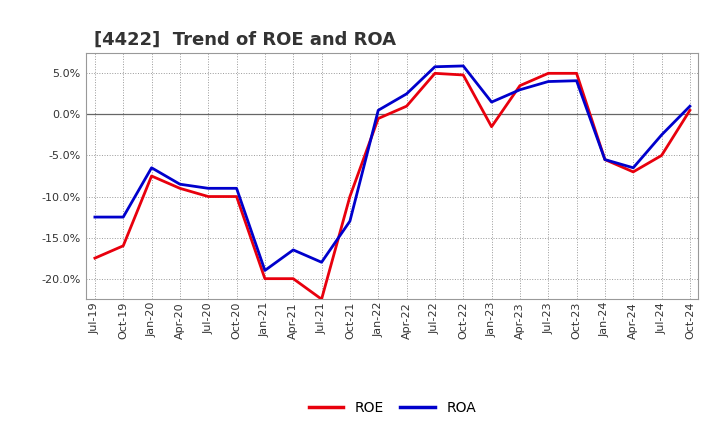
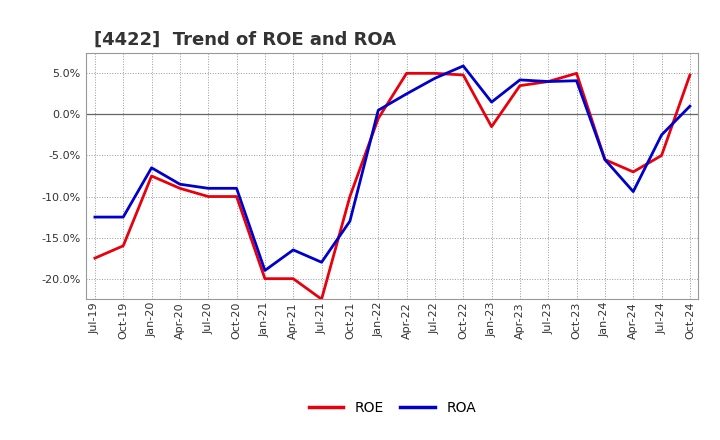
ROE/Apr-22: 1.0% -> 5.0%
ROA/Jul-22: 5.8% -> 4.4%
ROA/Apr-23: 3.0% -> 4.2%
ROE/Jul-23: 5.0% -> 4.0%
ROA/Apr-24: -6.5% -> -9.4%
ROE/Oct-24: 0.5% -> 4.8%
